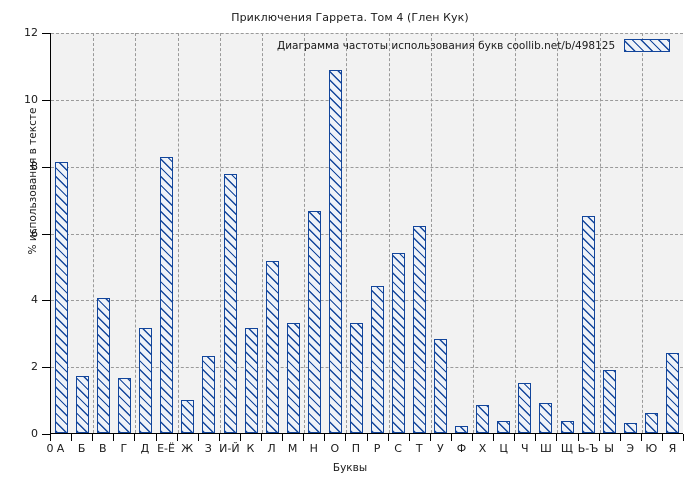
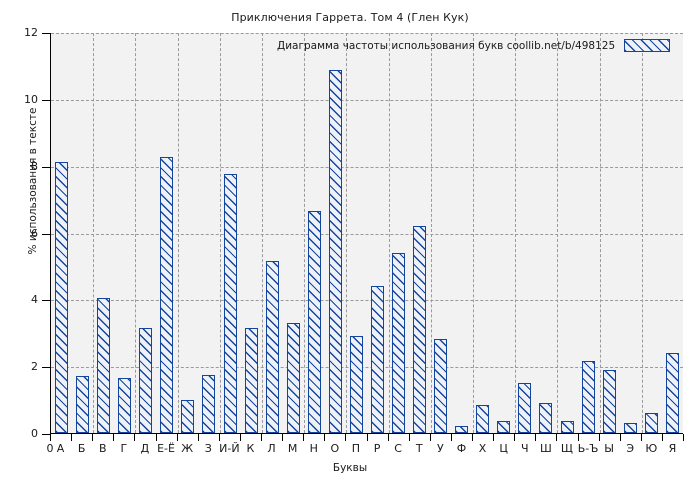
З: 2.3 -> 1.8
П: 3.3 -> 2.9
Ь-Ъ: 6.5 -> 2.1
